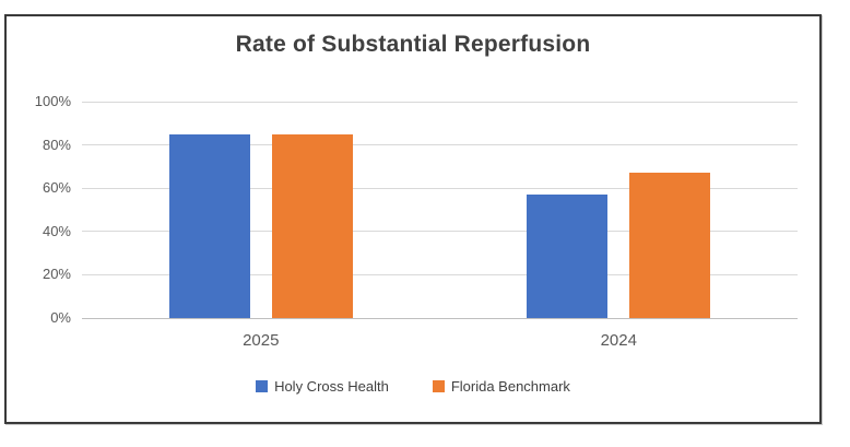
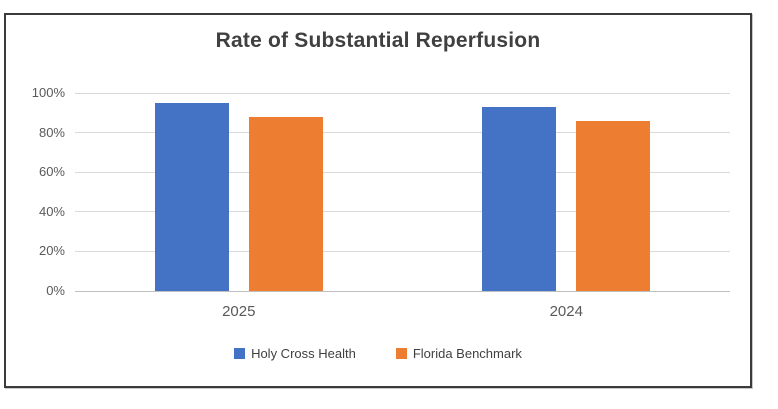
Holy Cross Health/2025: 85% -> 95%
Florida Benchmark/2025: 85% -> 88%
Holy Cross Health/2024: 57% -> 93%
Florida Benchmark/2024: 67% -> 86%
